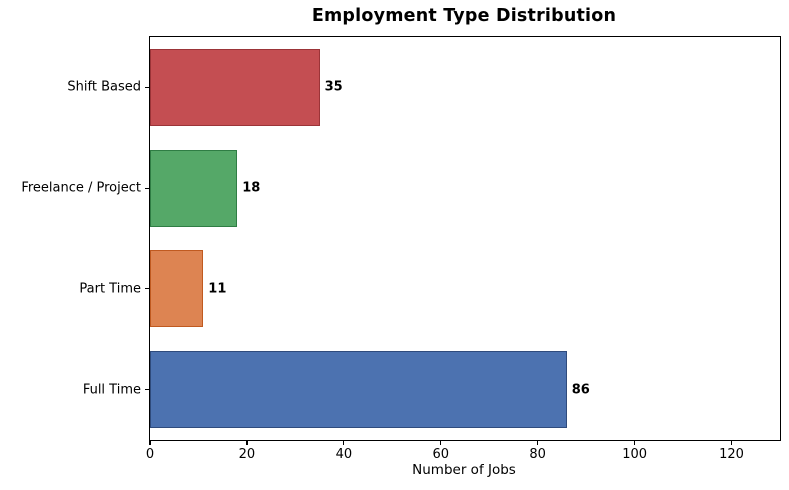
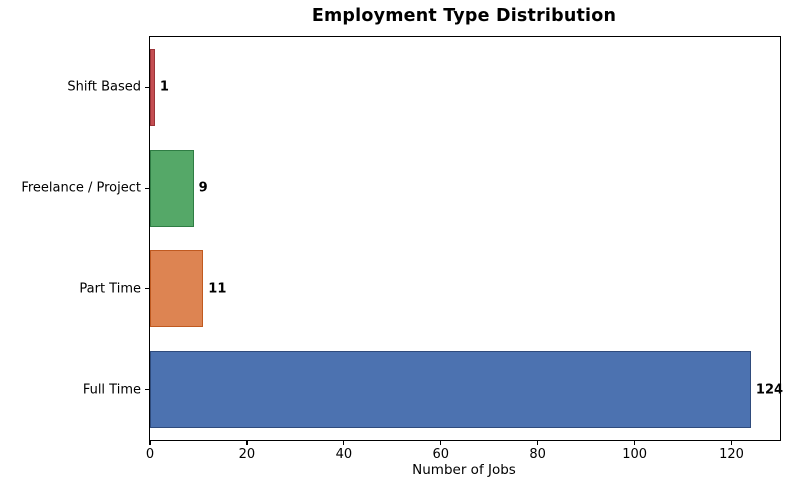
Shift Based: 35 -> 1
Freelance / Project: 18 -> 9
Full Time: 86 -> 124
